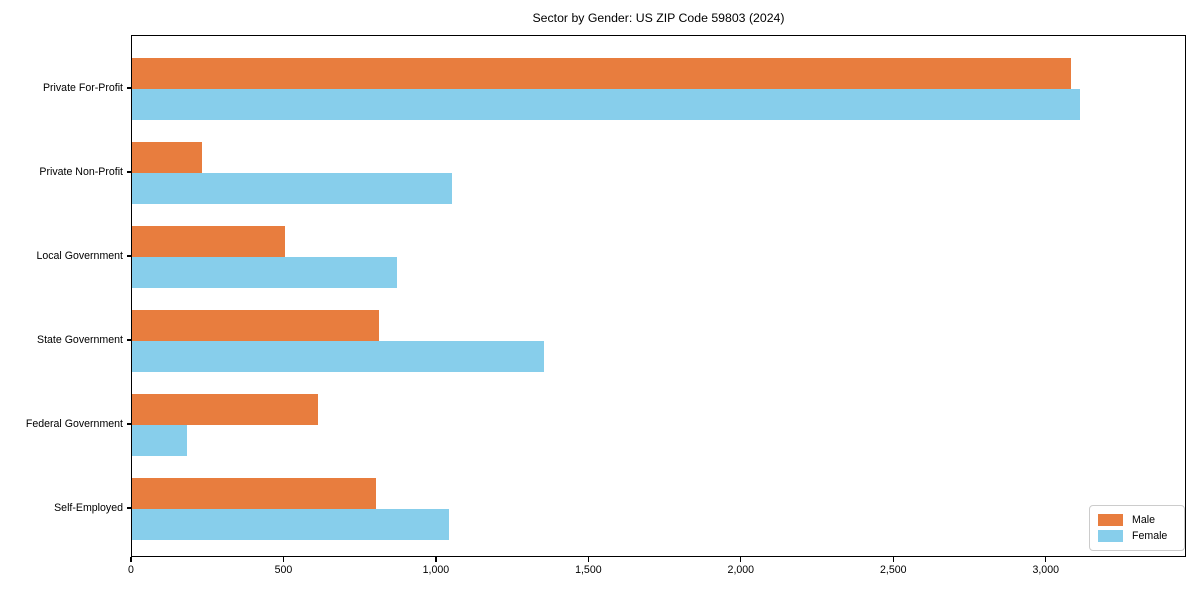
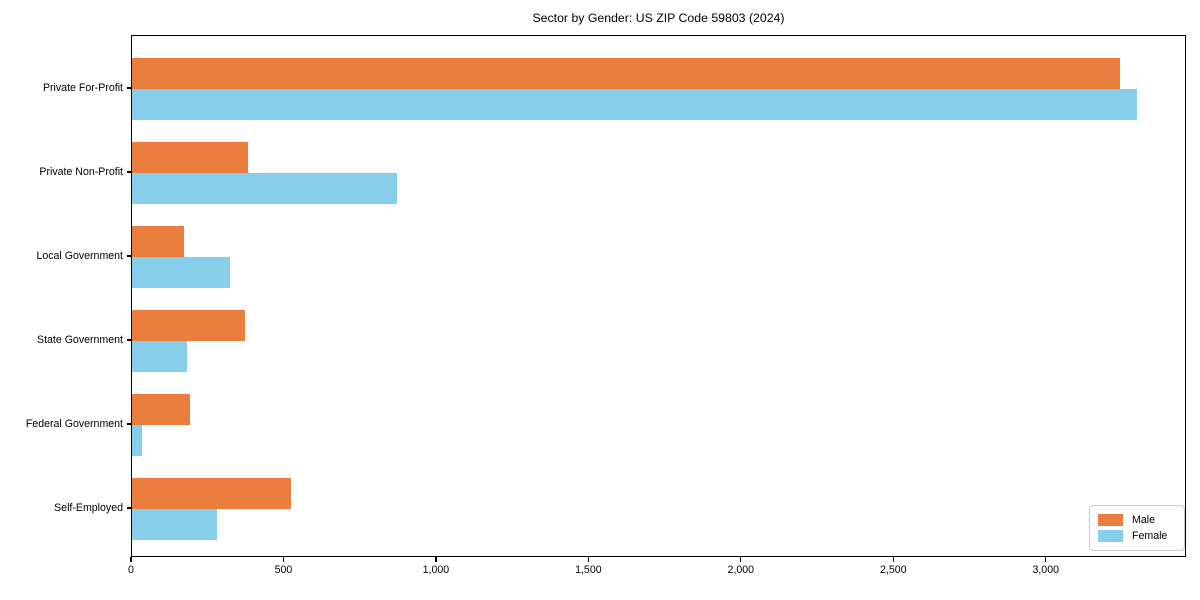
Male/Private For-Profit: 3080 -> 3240
Female/Private For-Profit: 3110 -> 3300
Male/Private Non-Profit: 230 -> 380
Female/Private Non-Profit: 1050 -> 870
Male/Local Government: 500 -> 170
Female/Local Government: 870 -> 320
Male/State Government: 810 -> 370
Female/State Government: 1350 -> 180
Male/Federal Government: 610 -> 190
Female/Federal Government: 180 -> 30
Male/Self-Employed: 800 -> 520
Female/Self-Employed: 1040 -> 280
